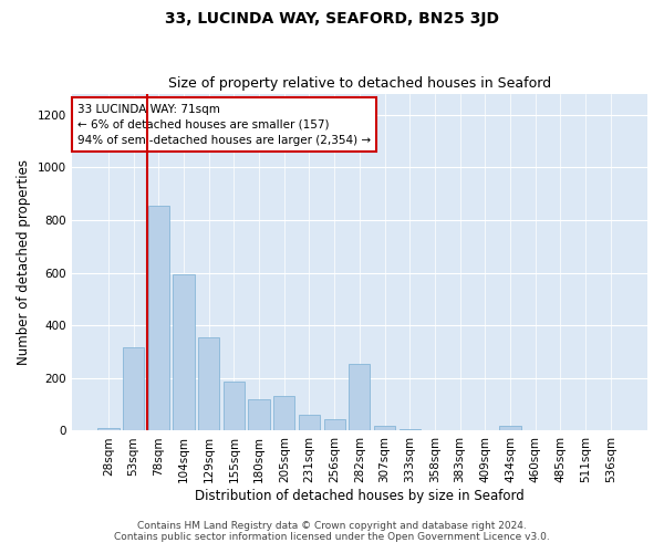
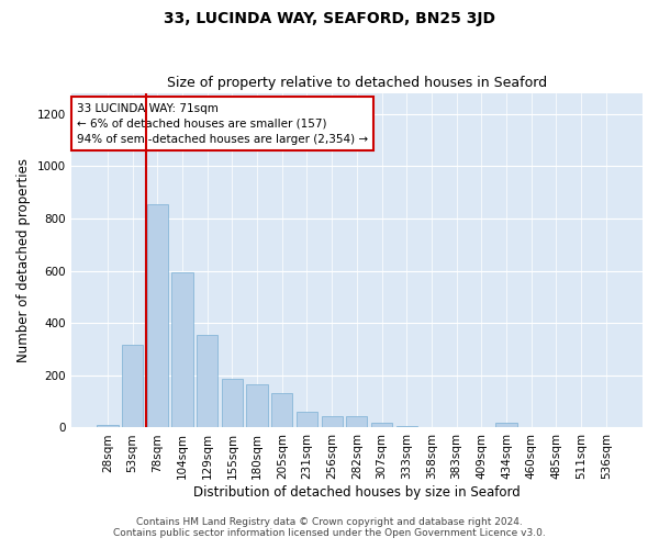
180sqm: 120 -> 165
282sqm: 255 -> 45
